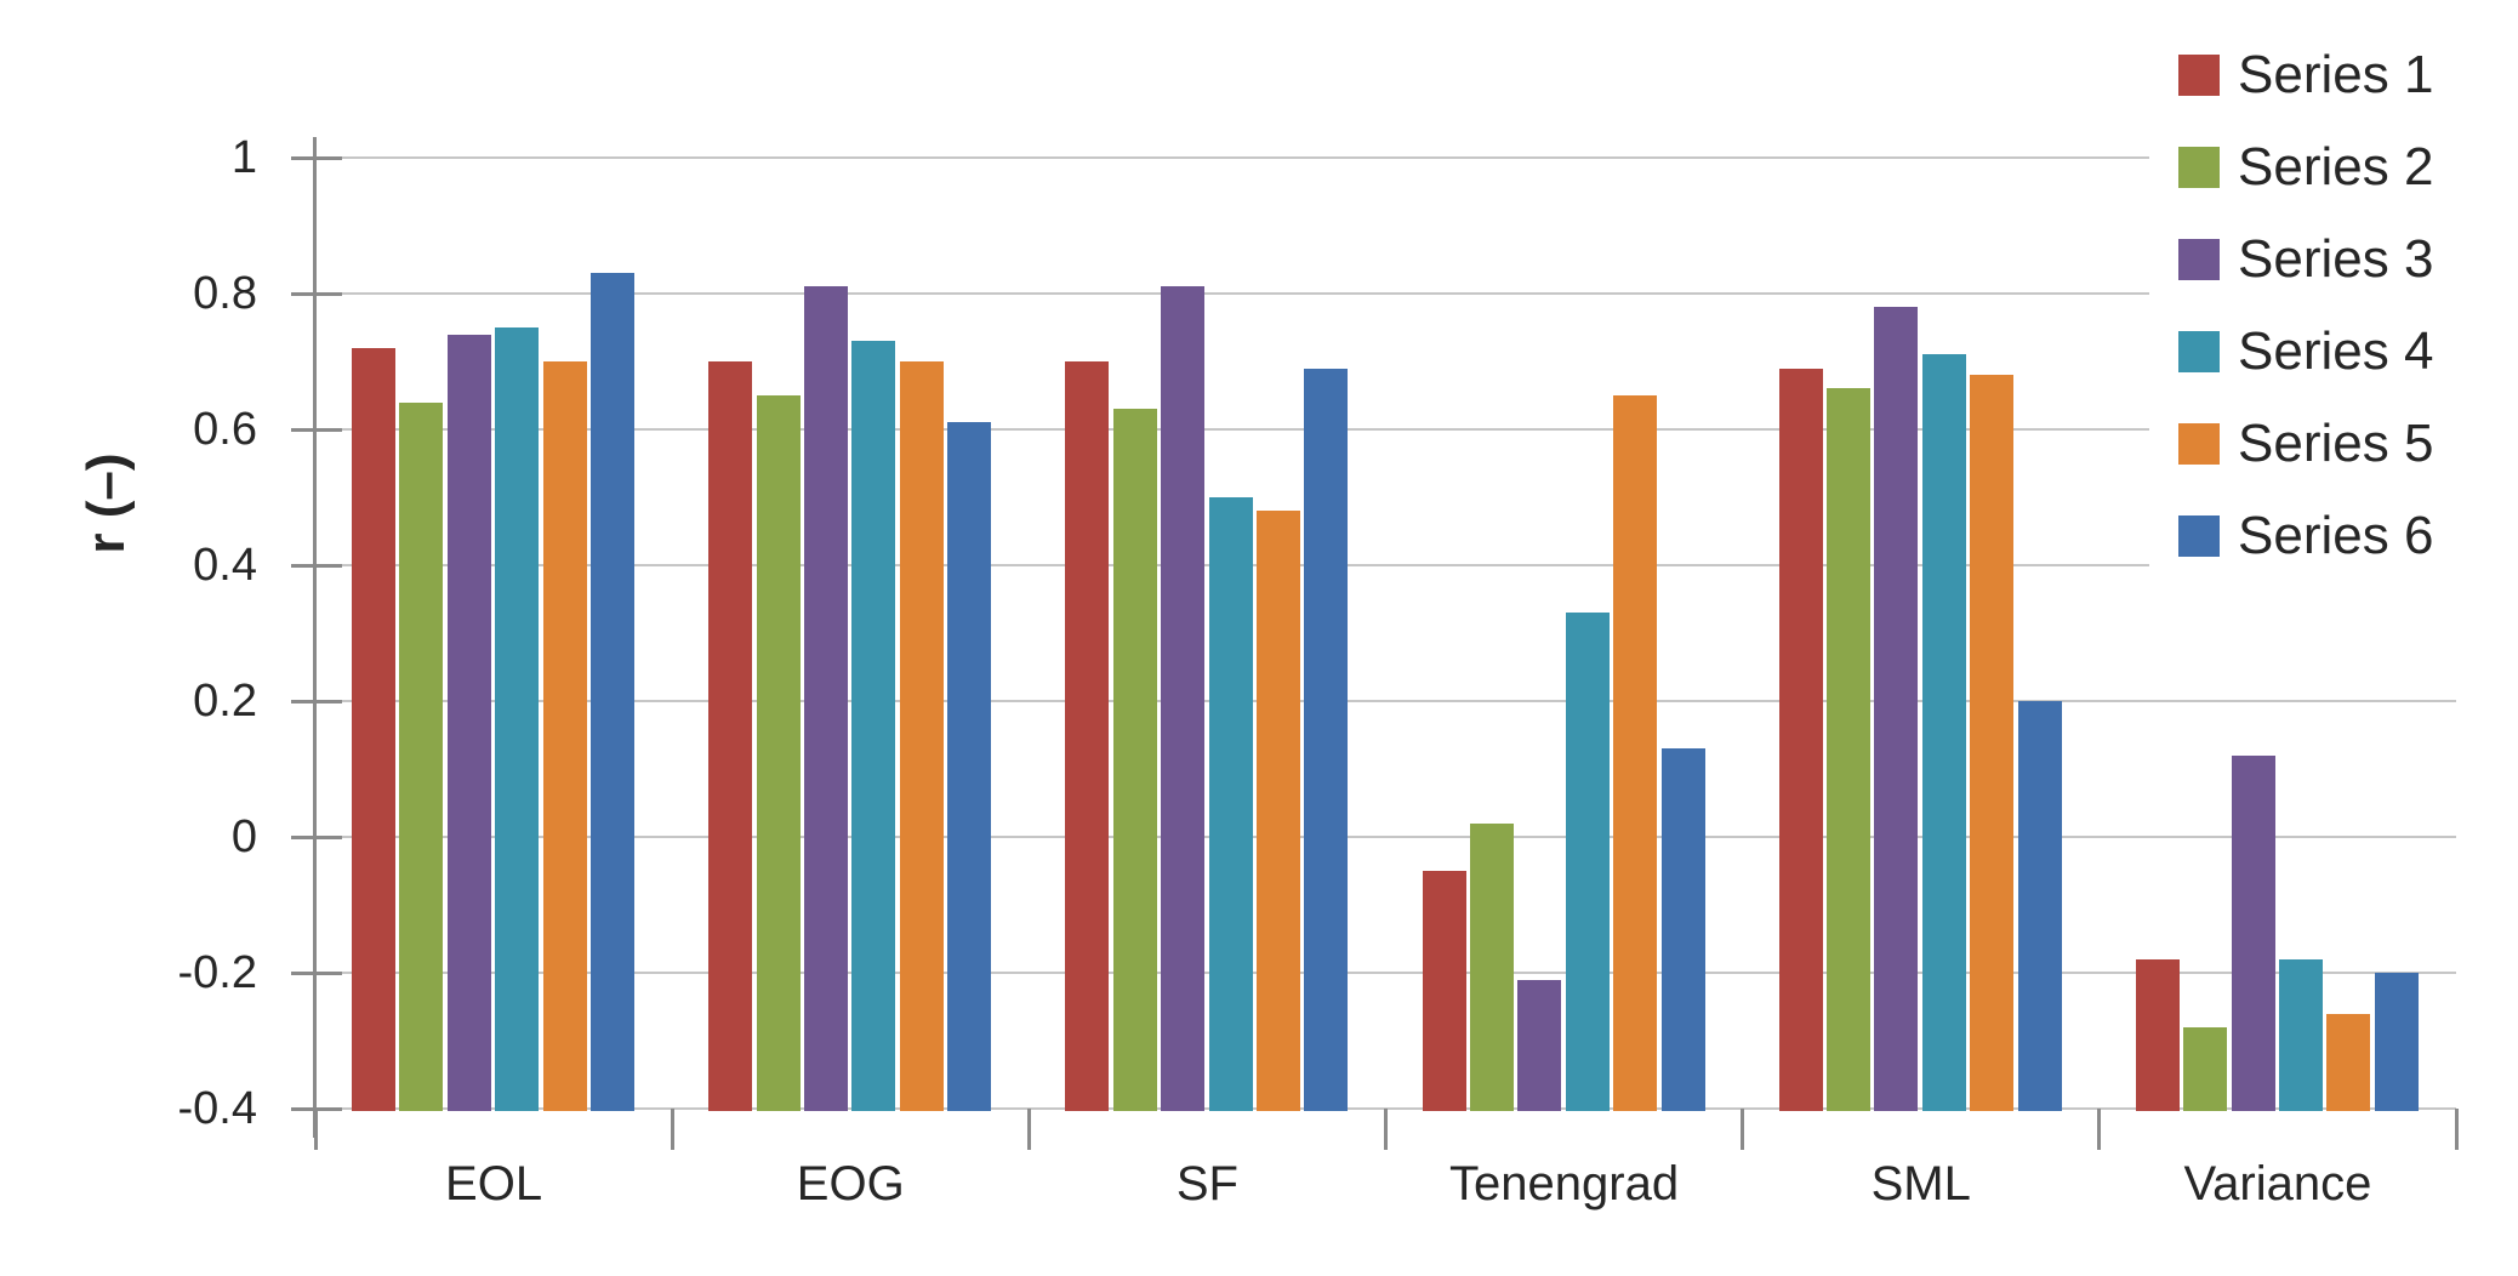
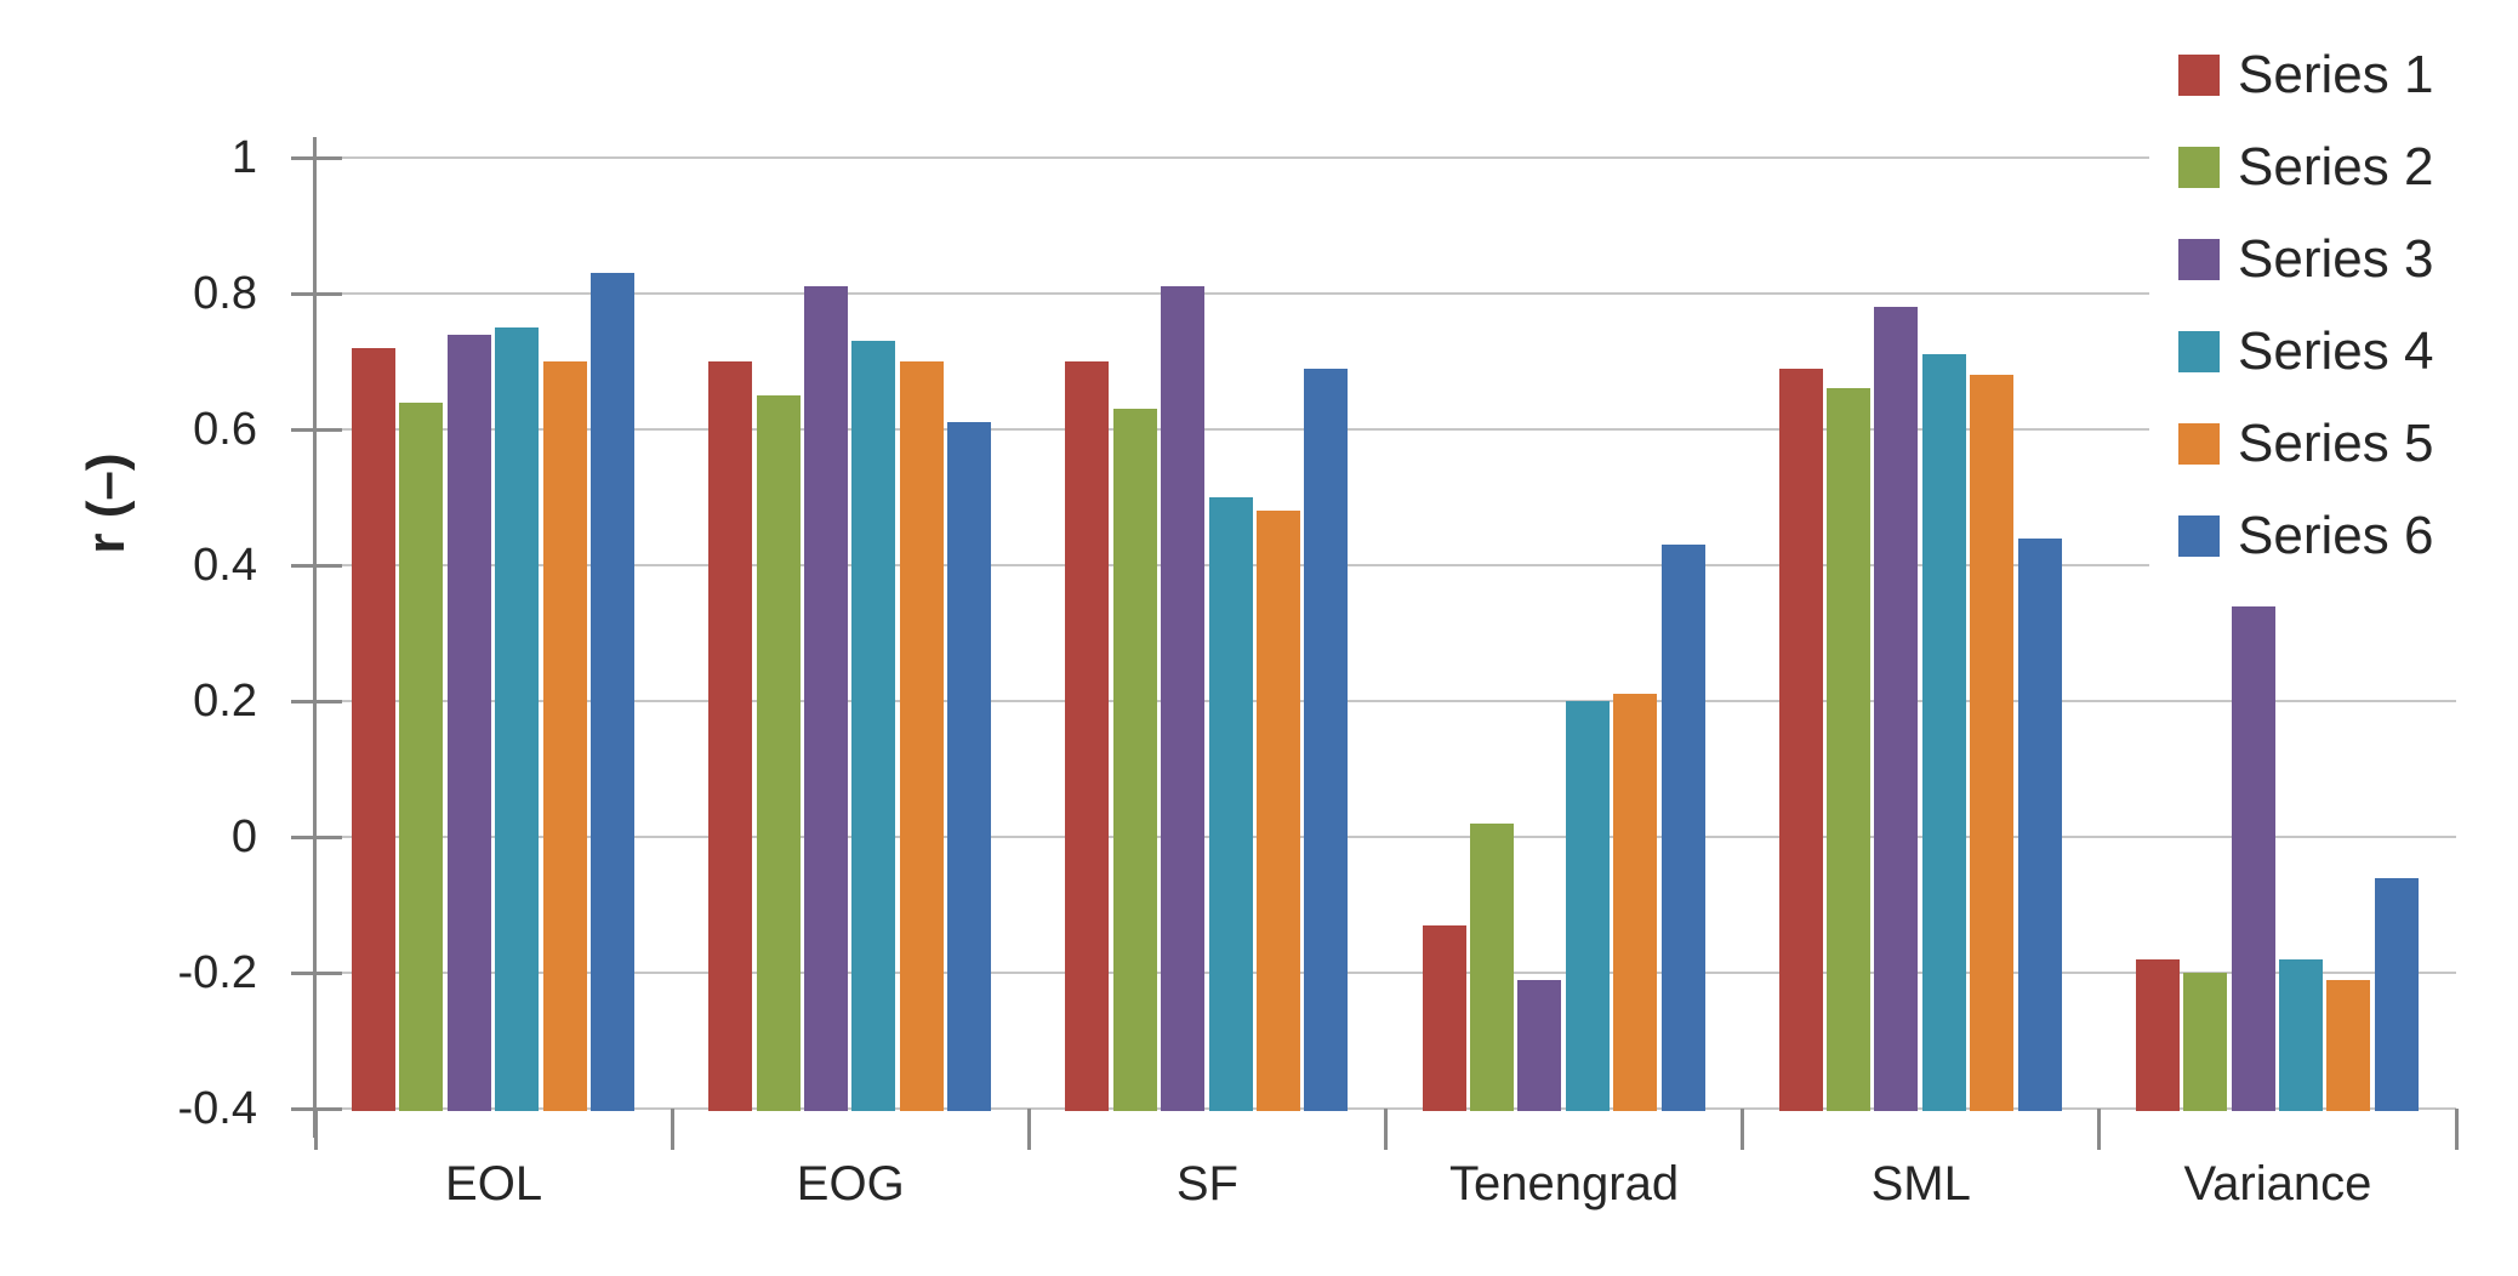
Series 1/Tenengrad: -0.05 -> -0.13
Series 4/Tenengrad: 0.33 -> 0.20
Series 5/Tenengrad: 0.65 -> 0.21
Series 6/Tenengrad: 0.13 -> 0.43
Series 6/SML: 0.20 -> 0.44
Series 2/Variance: -0.28 -> -0.20
Series 3/Variance: 0.12 -> 0.34
Series 5/Variance: -0.26 -> -0.21
Series 6/Variance: -0.20 -> -0.06
